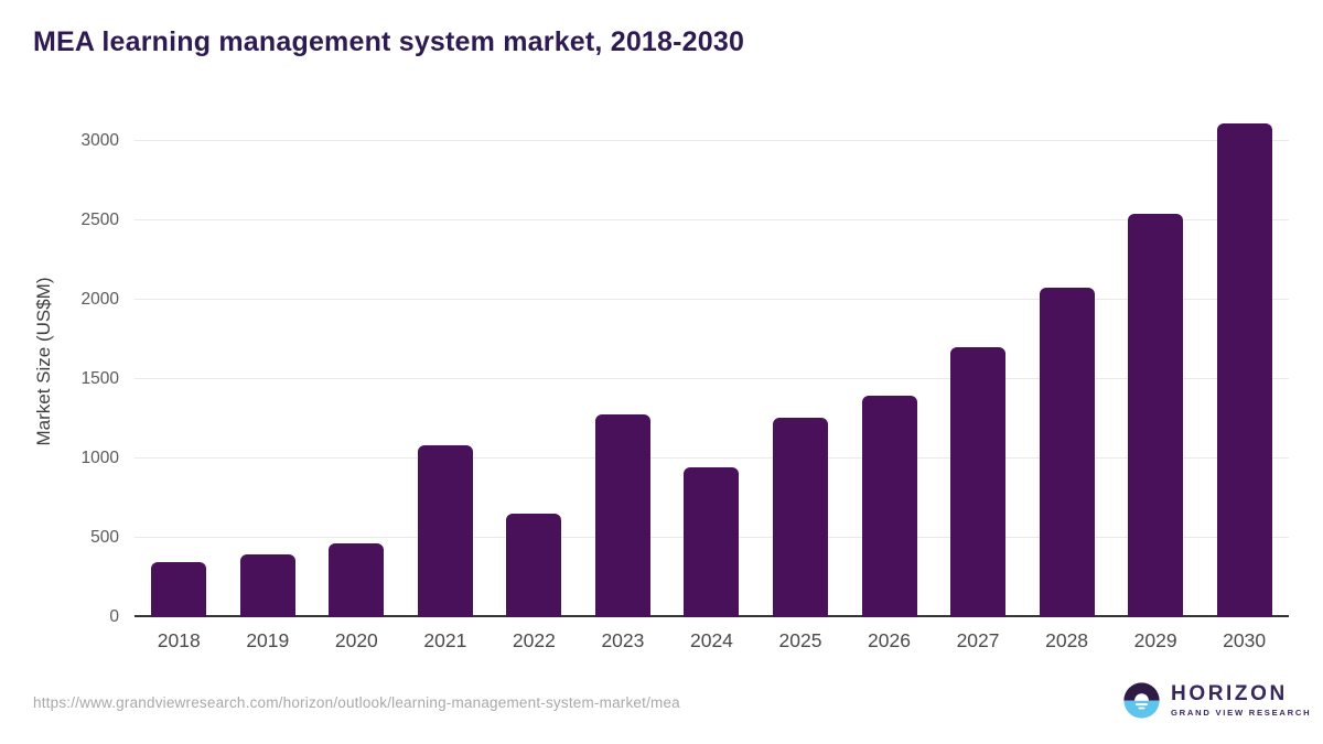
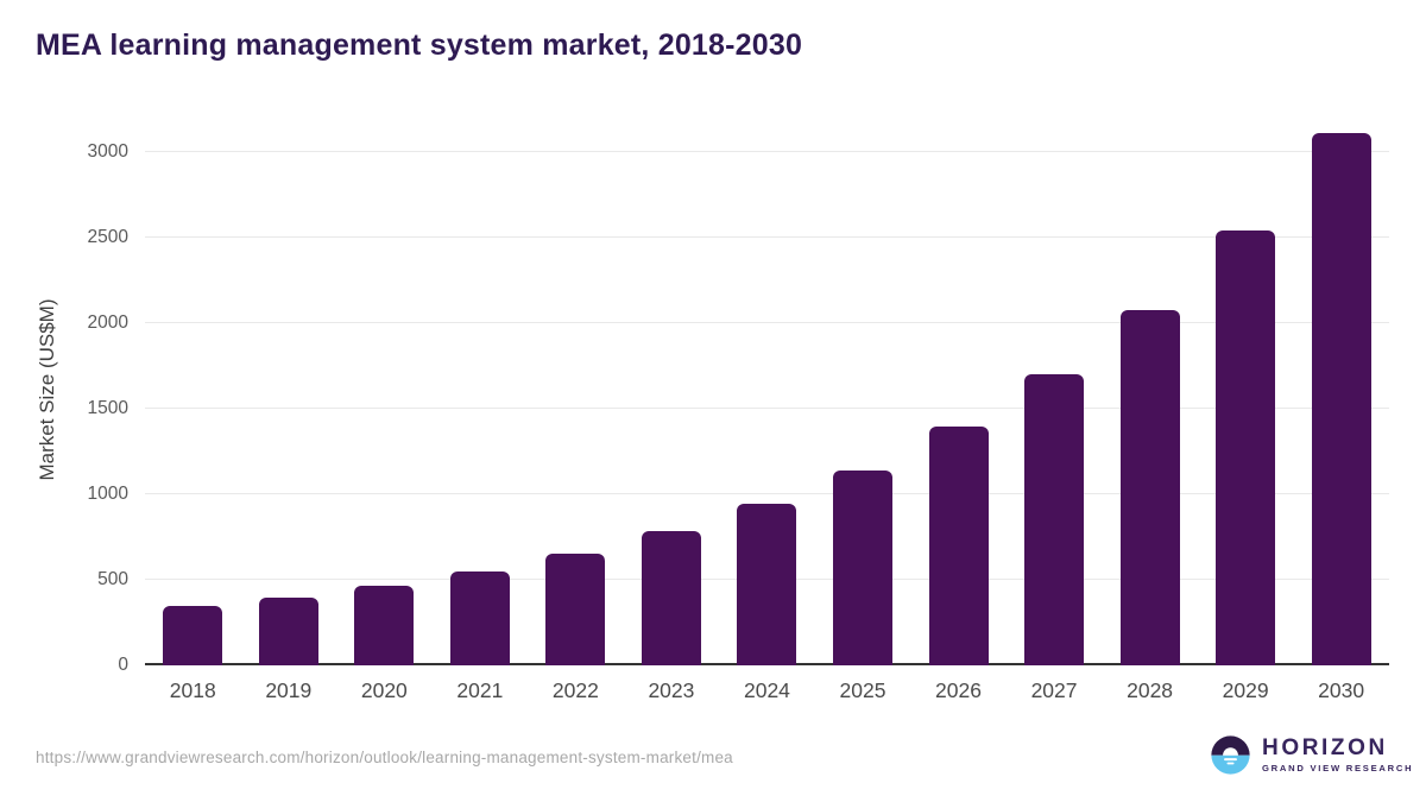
2021: 1080 -> 550
2023: 1280 -> 780
2025: 1260 -> 1140
